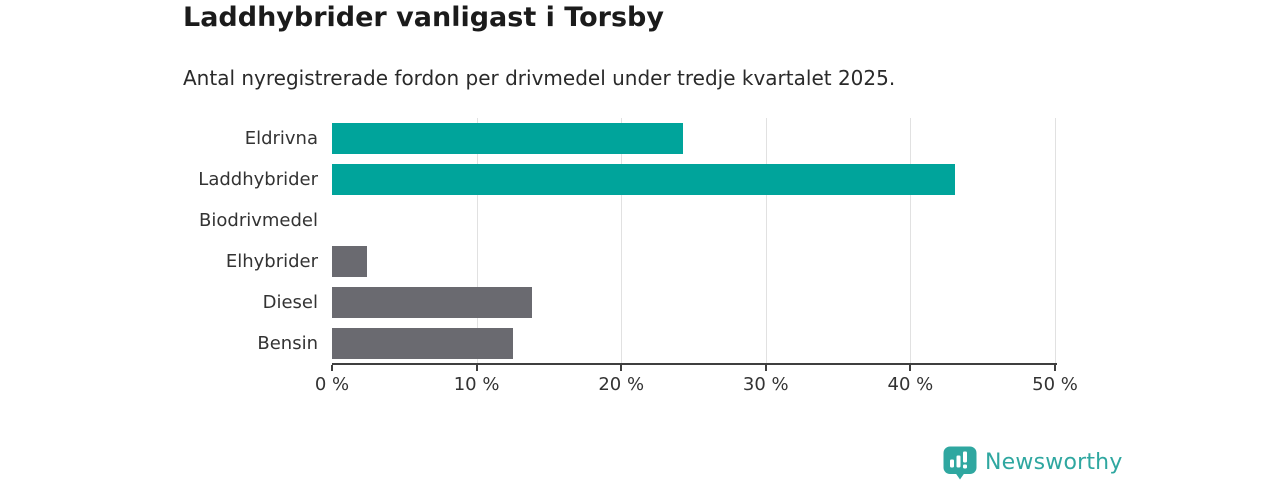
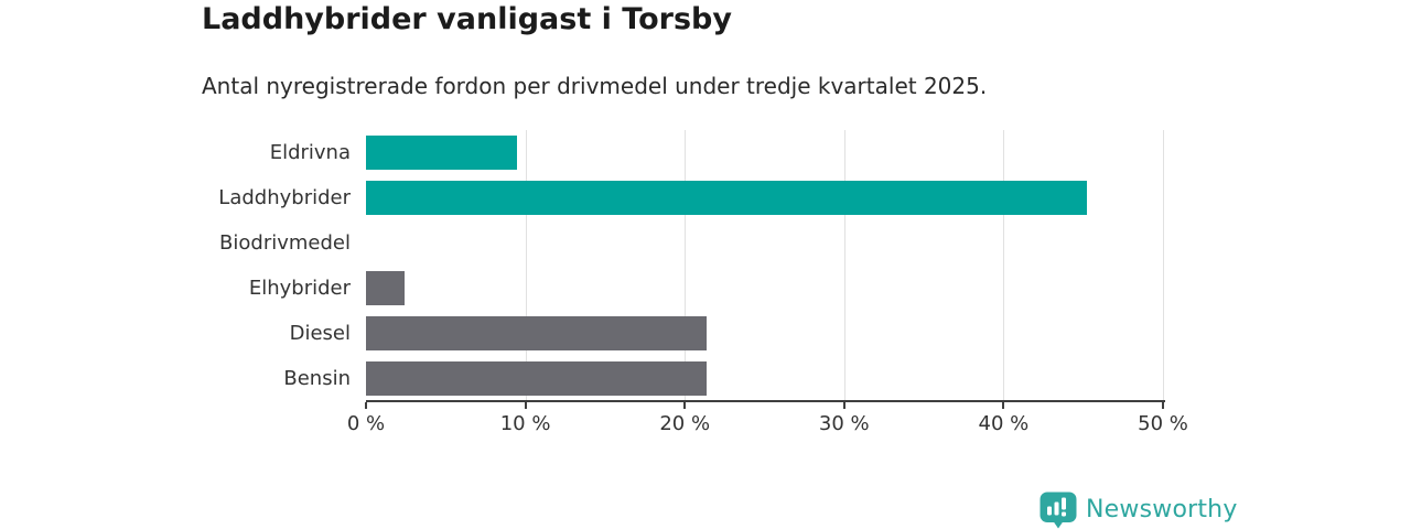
Eldrivna: 24.3% -> 9.5%
Laddhybrider: 43.1% -> 45.2%
Diesel: 13.8% -> 21.4%
Bensin: 12.5% -> 21.4%
